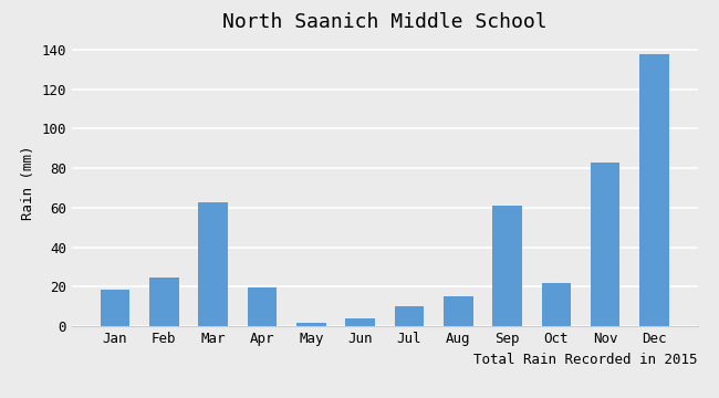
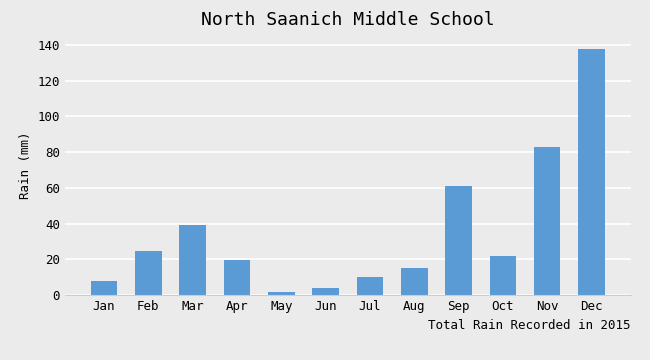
Jan: 18 -> 8
Mar: 63 -> 39
